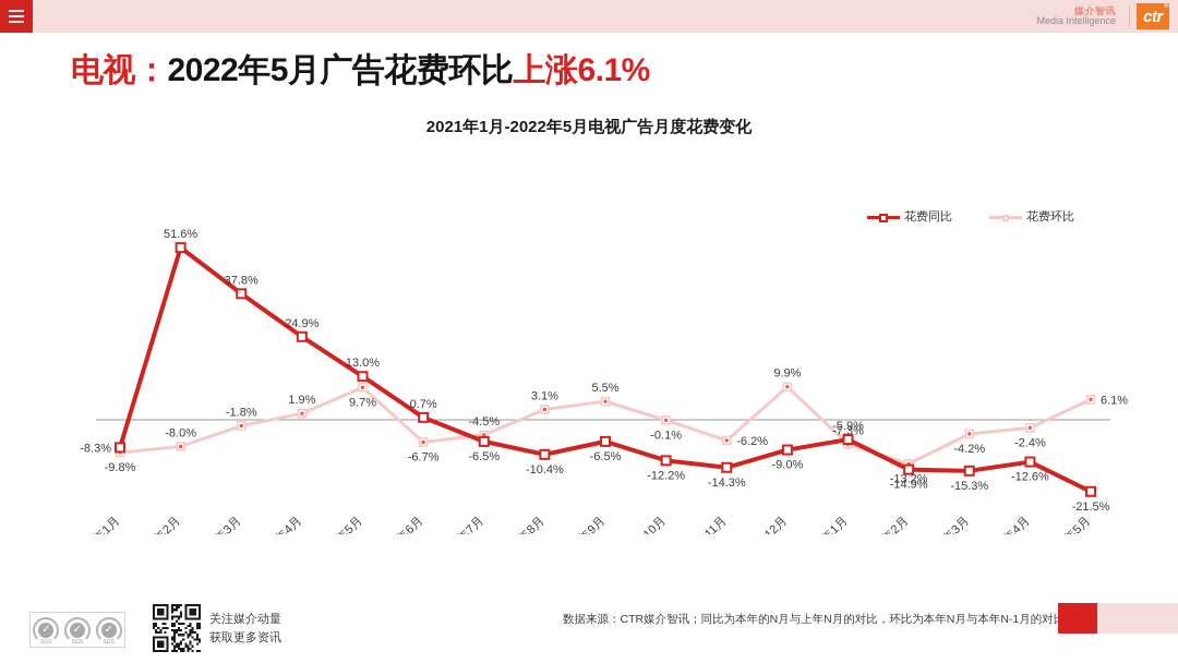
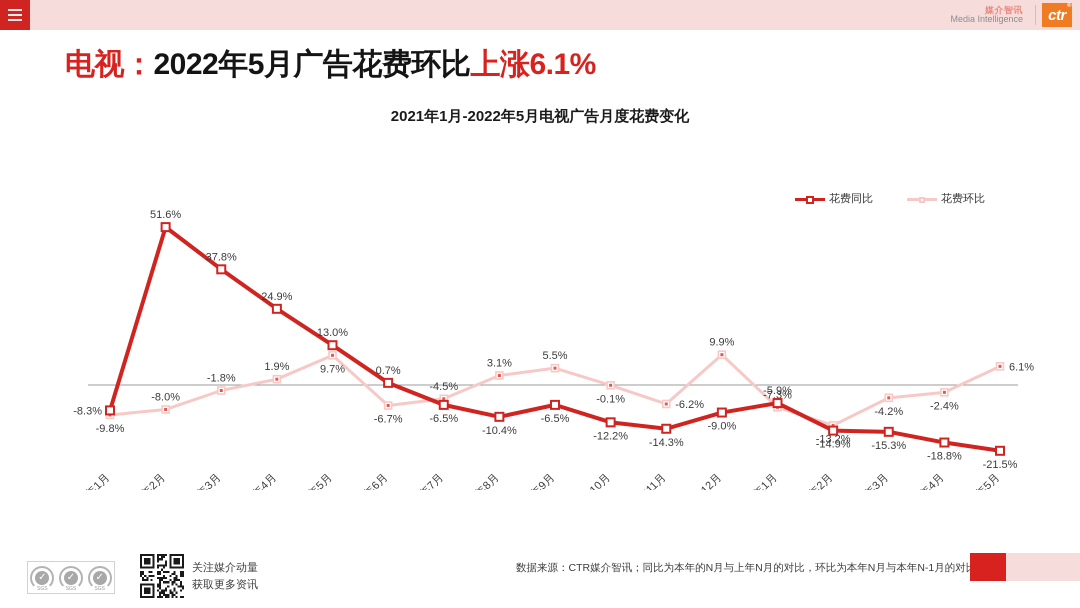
花费同比/2022年4月: -12.6% -> -18.8%
